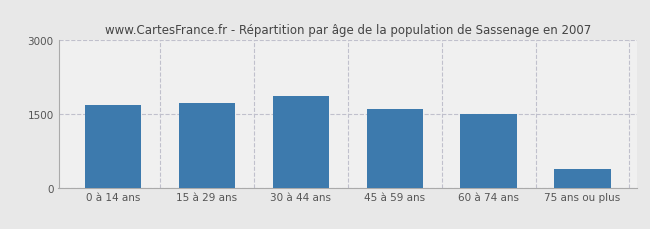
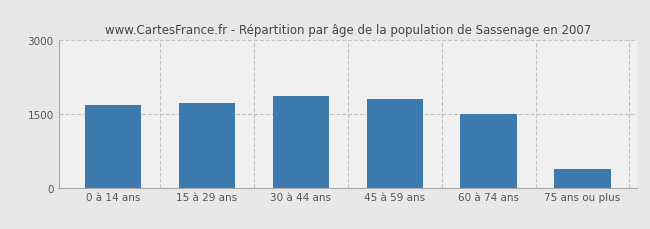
45 à 59 ans: 1600 -> 1810
